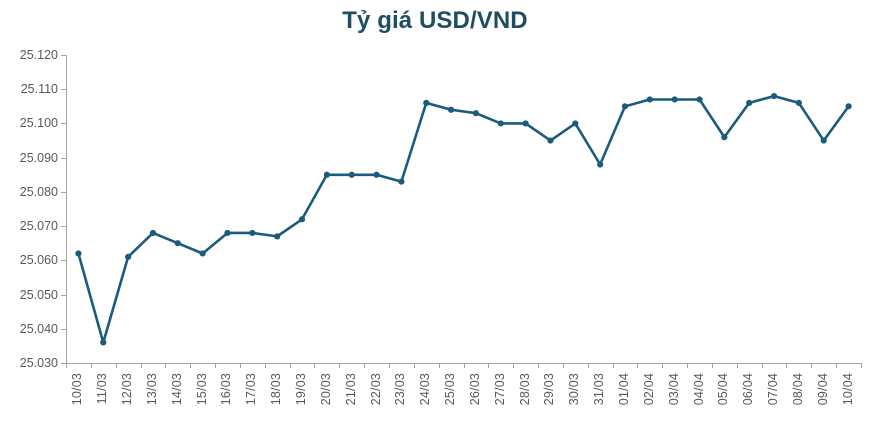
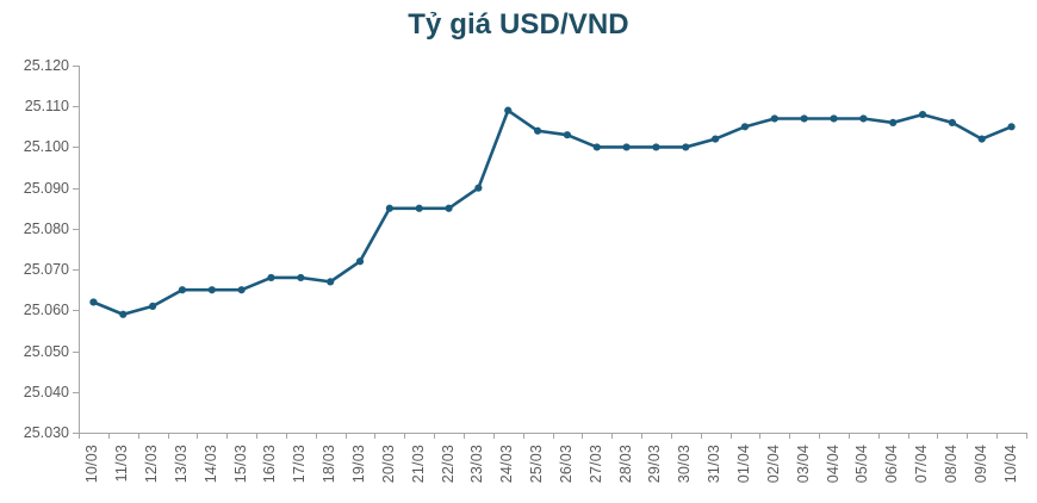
11/03: 25.036 -> 25.059
13/03: 25.068 -> 25.065
15/03: 25.062 -> 25.065
23/03: 25.083 -> 25.090
24/03: 25.106 -> 25.109
29/03: 25.095 -> 25.100
31/03: 25.088 -> 25.102
05/04: 25.096 -> 25.107
09/04: 25.095 -> 25.102
